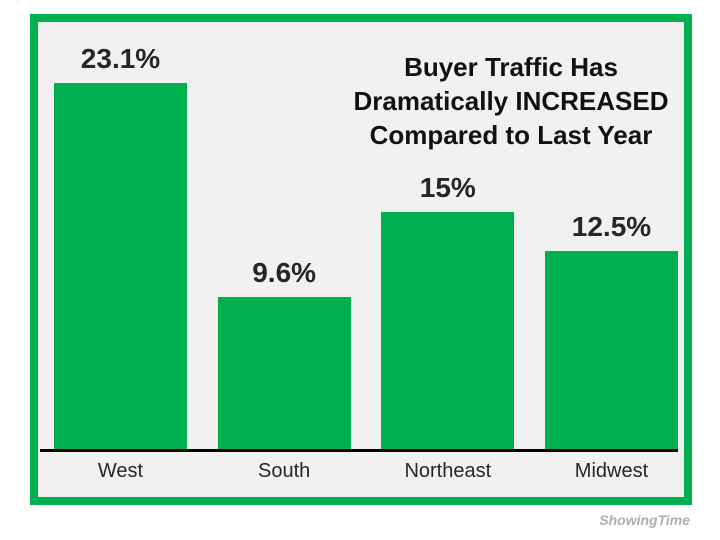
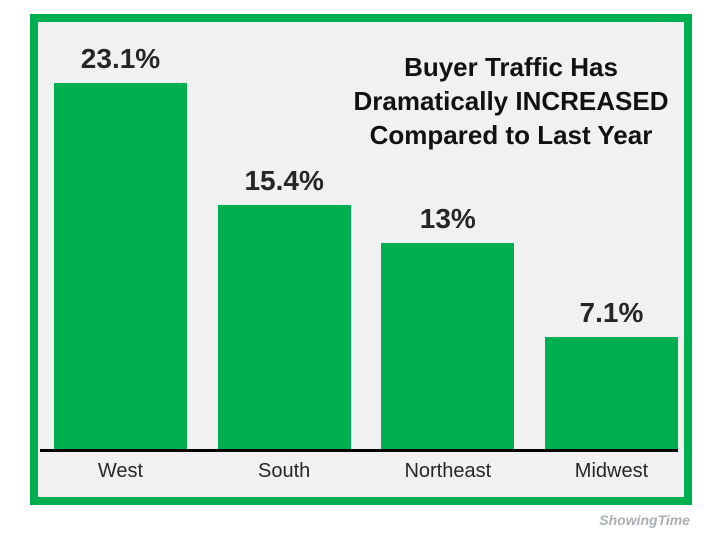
South: 9.6% -> 15.4%
Northeast: 15% -> 13%
Midwest: 12.5% -> 7.1%
